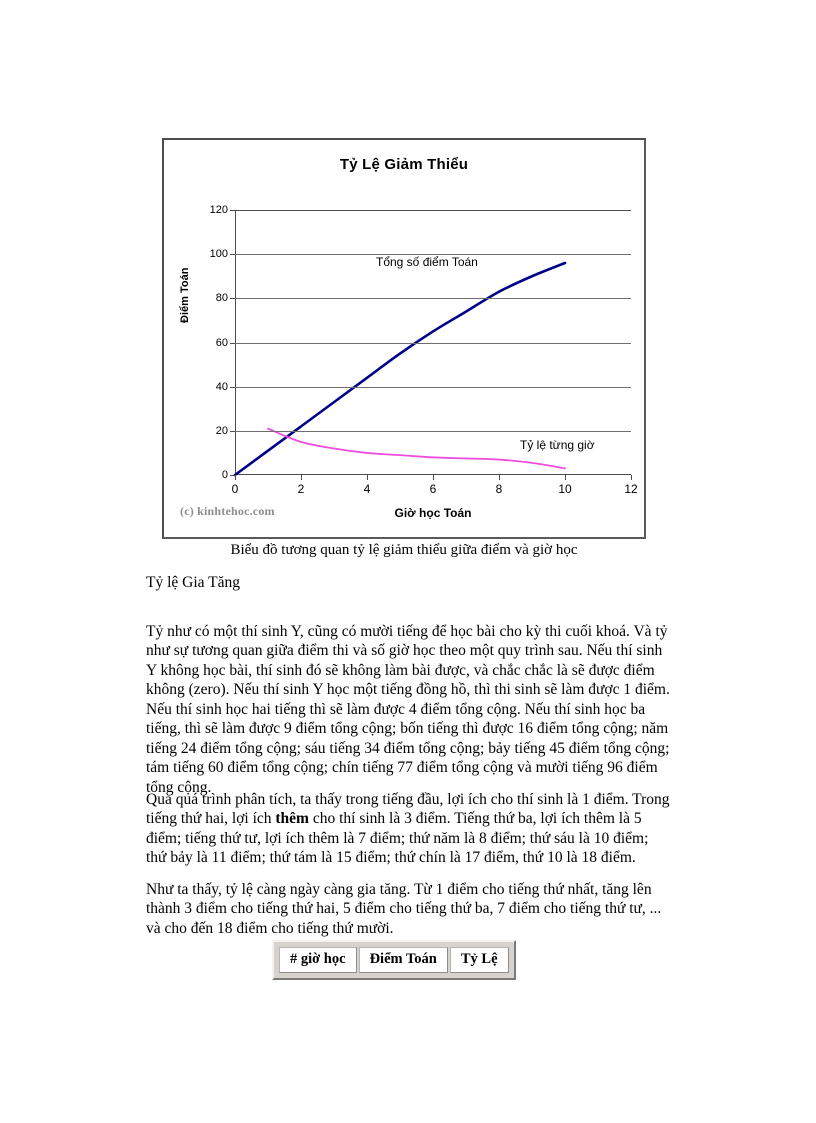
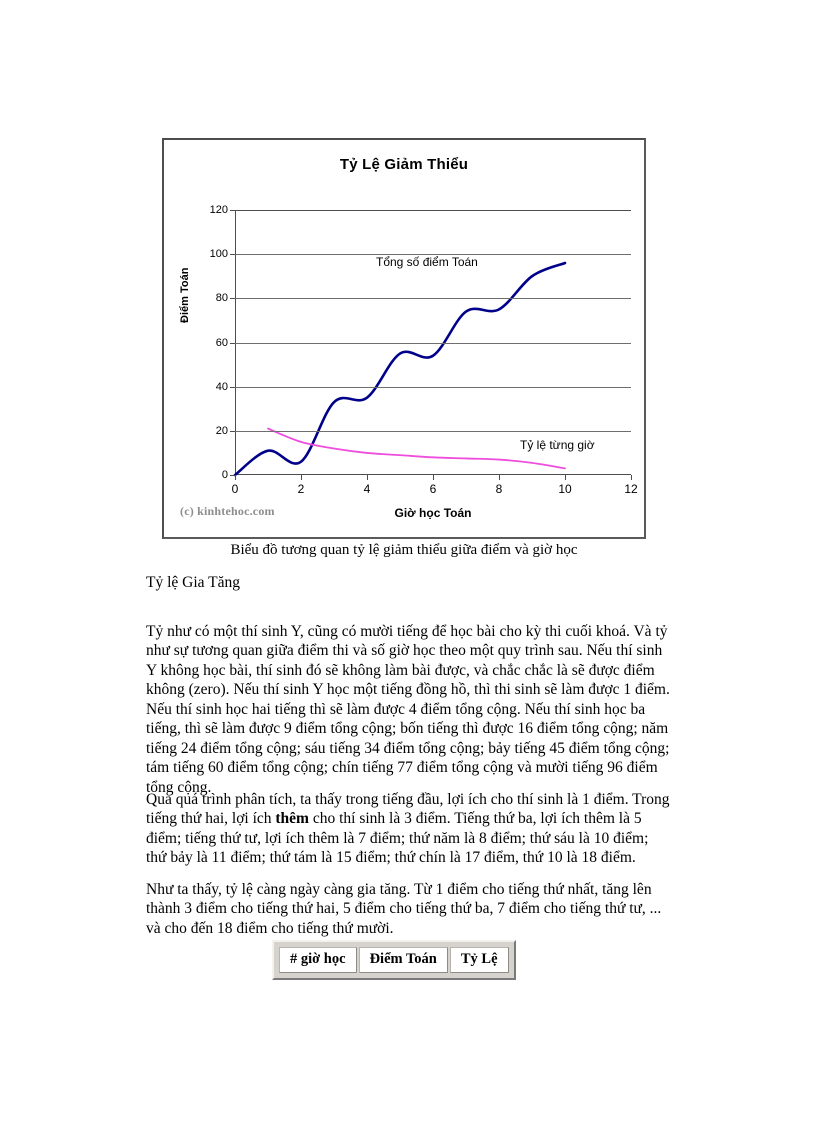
Tổng số điểm Toán/2: 22 -> 6
Tổng số điểm Toán/4: 44 -> 35
Tổng số điểm Toán/6: 65 -> 54
Tổng số điểm Toán/8: 83 -> 75
